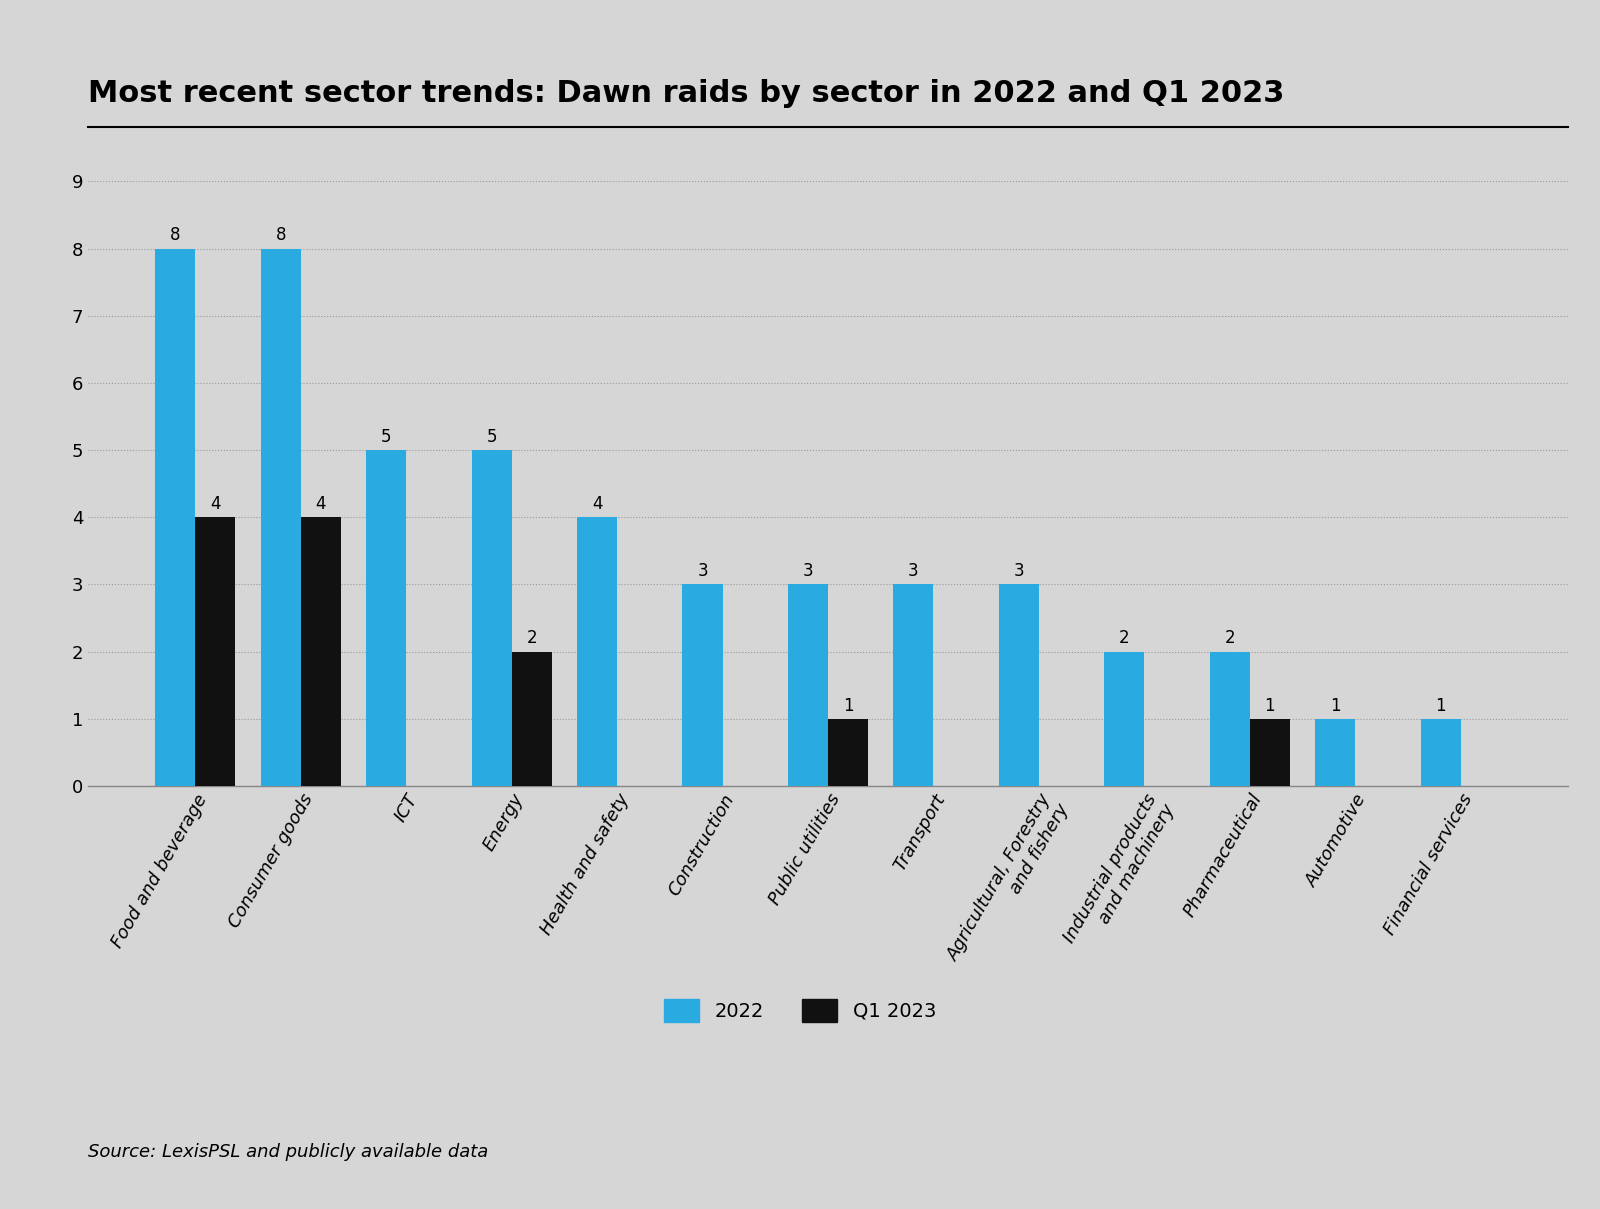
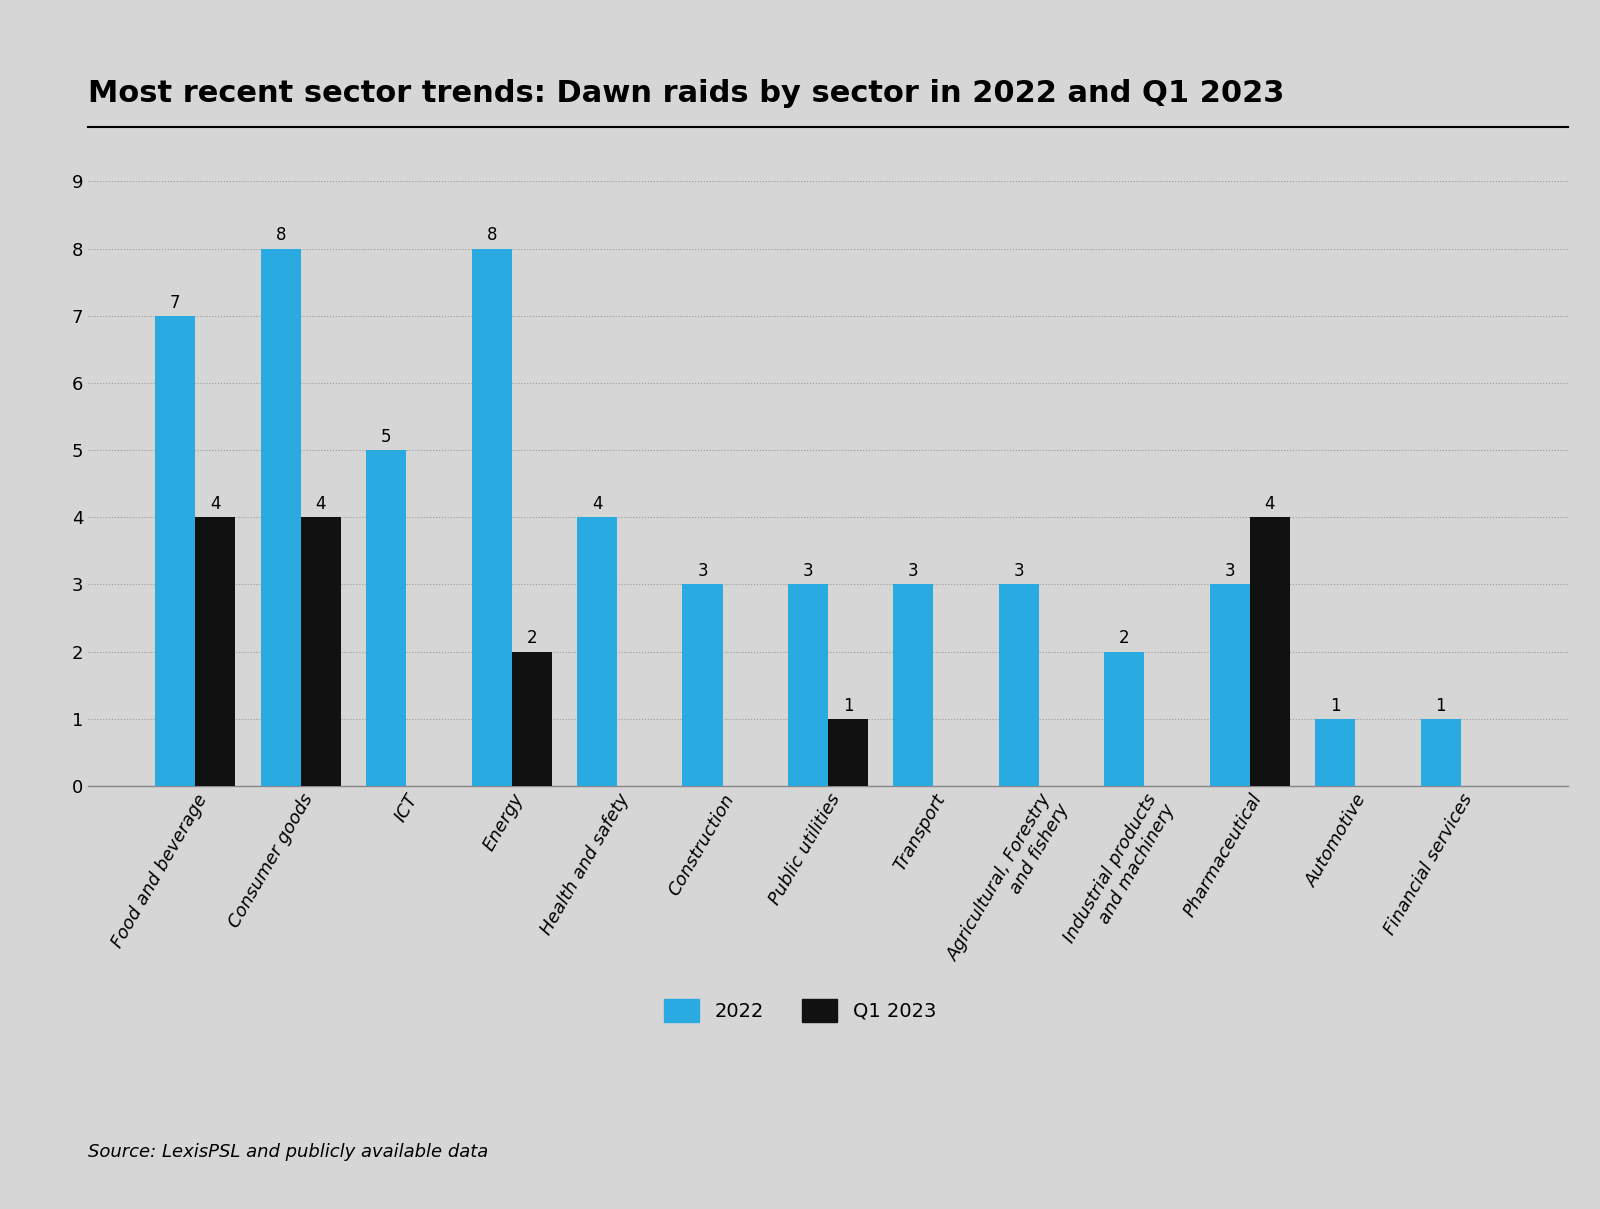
2022/Food and beverage: 8 -> 7
2022/Energy: 5 -> 8
2022/Pharmaceutical: 2 -> 3
Q1 2023/Pharmaceutical: 1 -> 4
